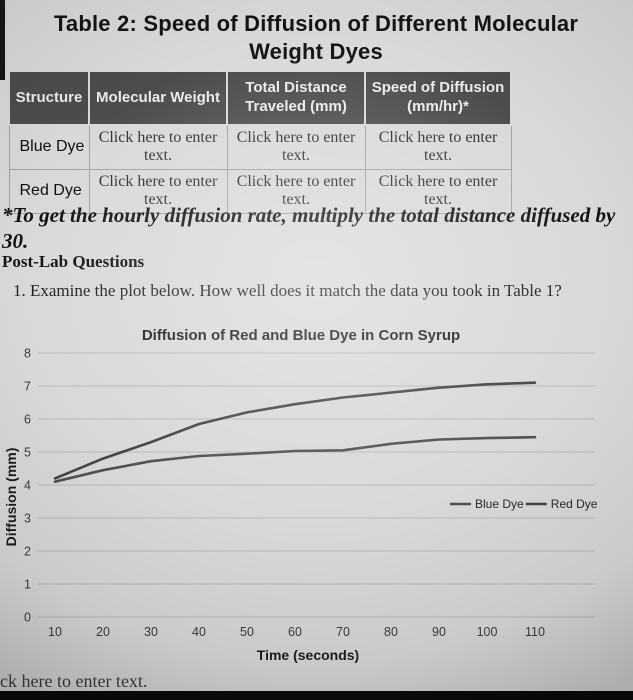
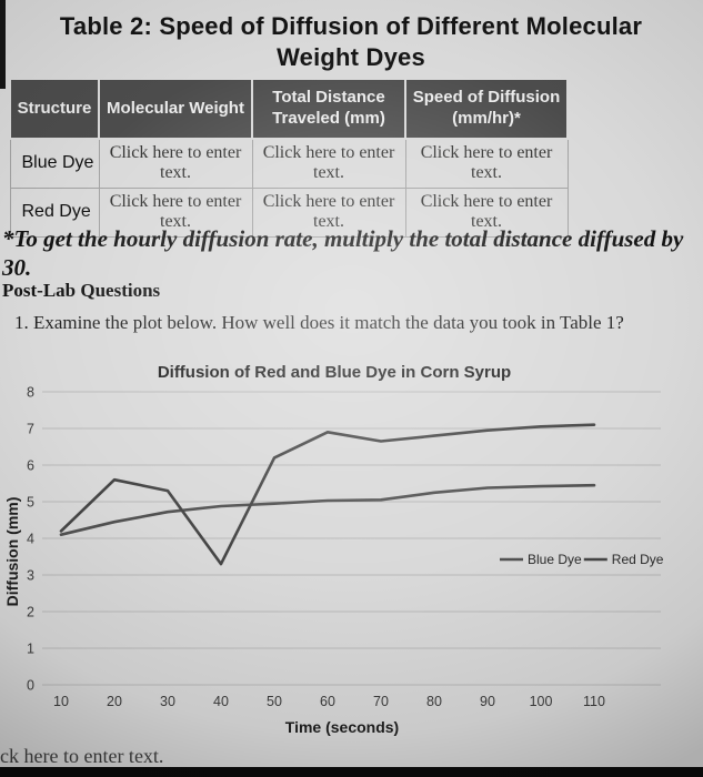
Red Dye/20: 4.8 -> 5.6
Red Dye/40: 5.8 -> 3.3
Red Dye/60: 6.5 -> 6.9
